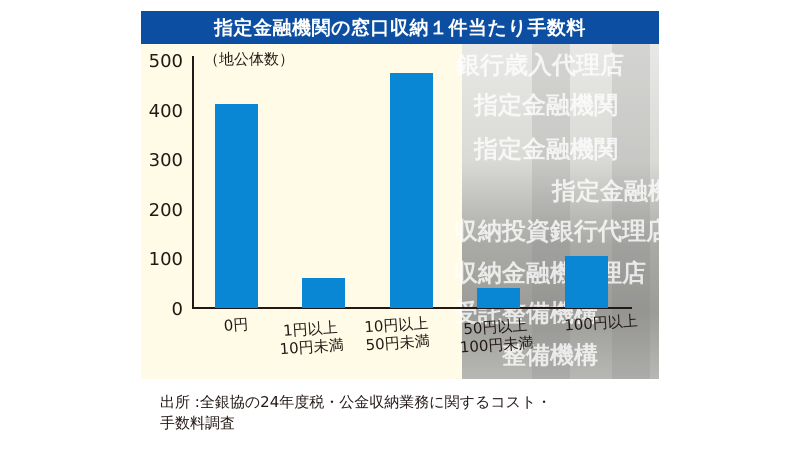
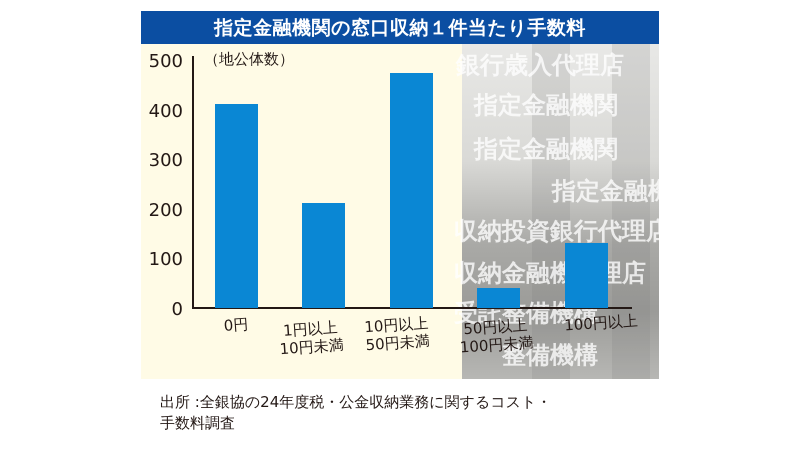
1円以上10円未満: 60 -> 210
100円以上: 100 -> 130
